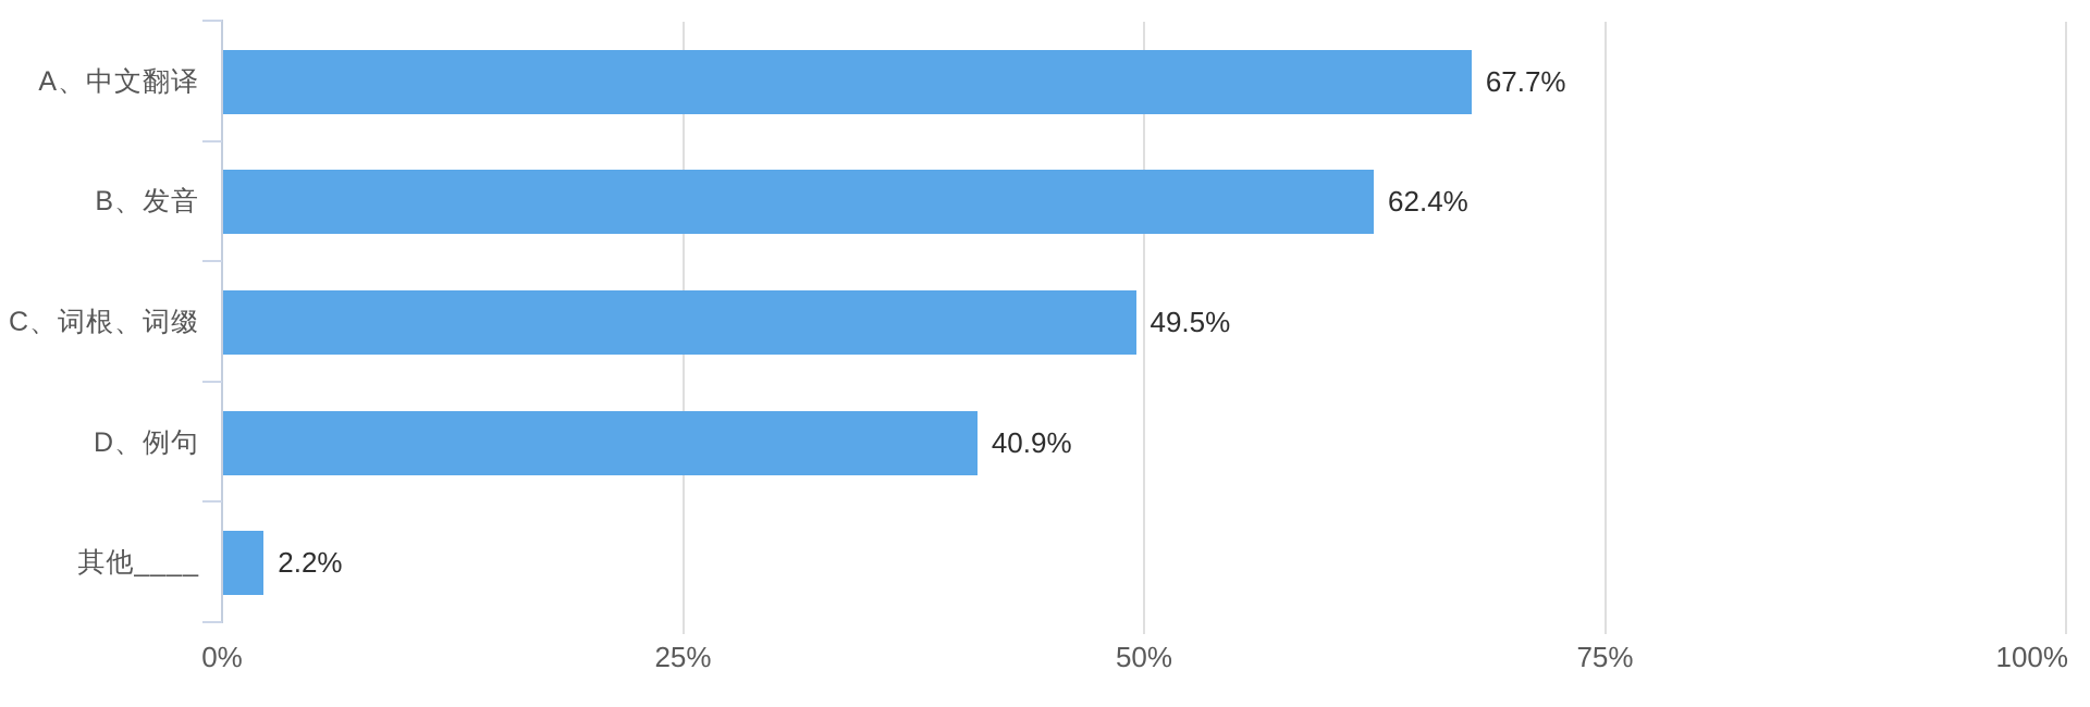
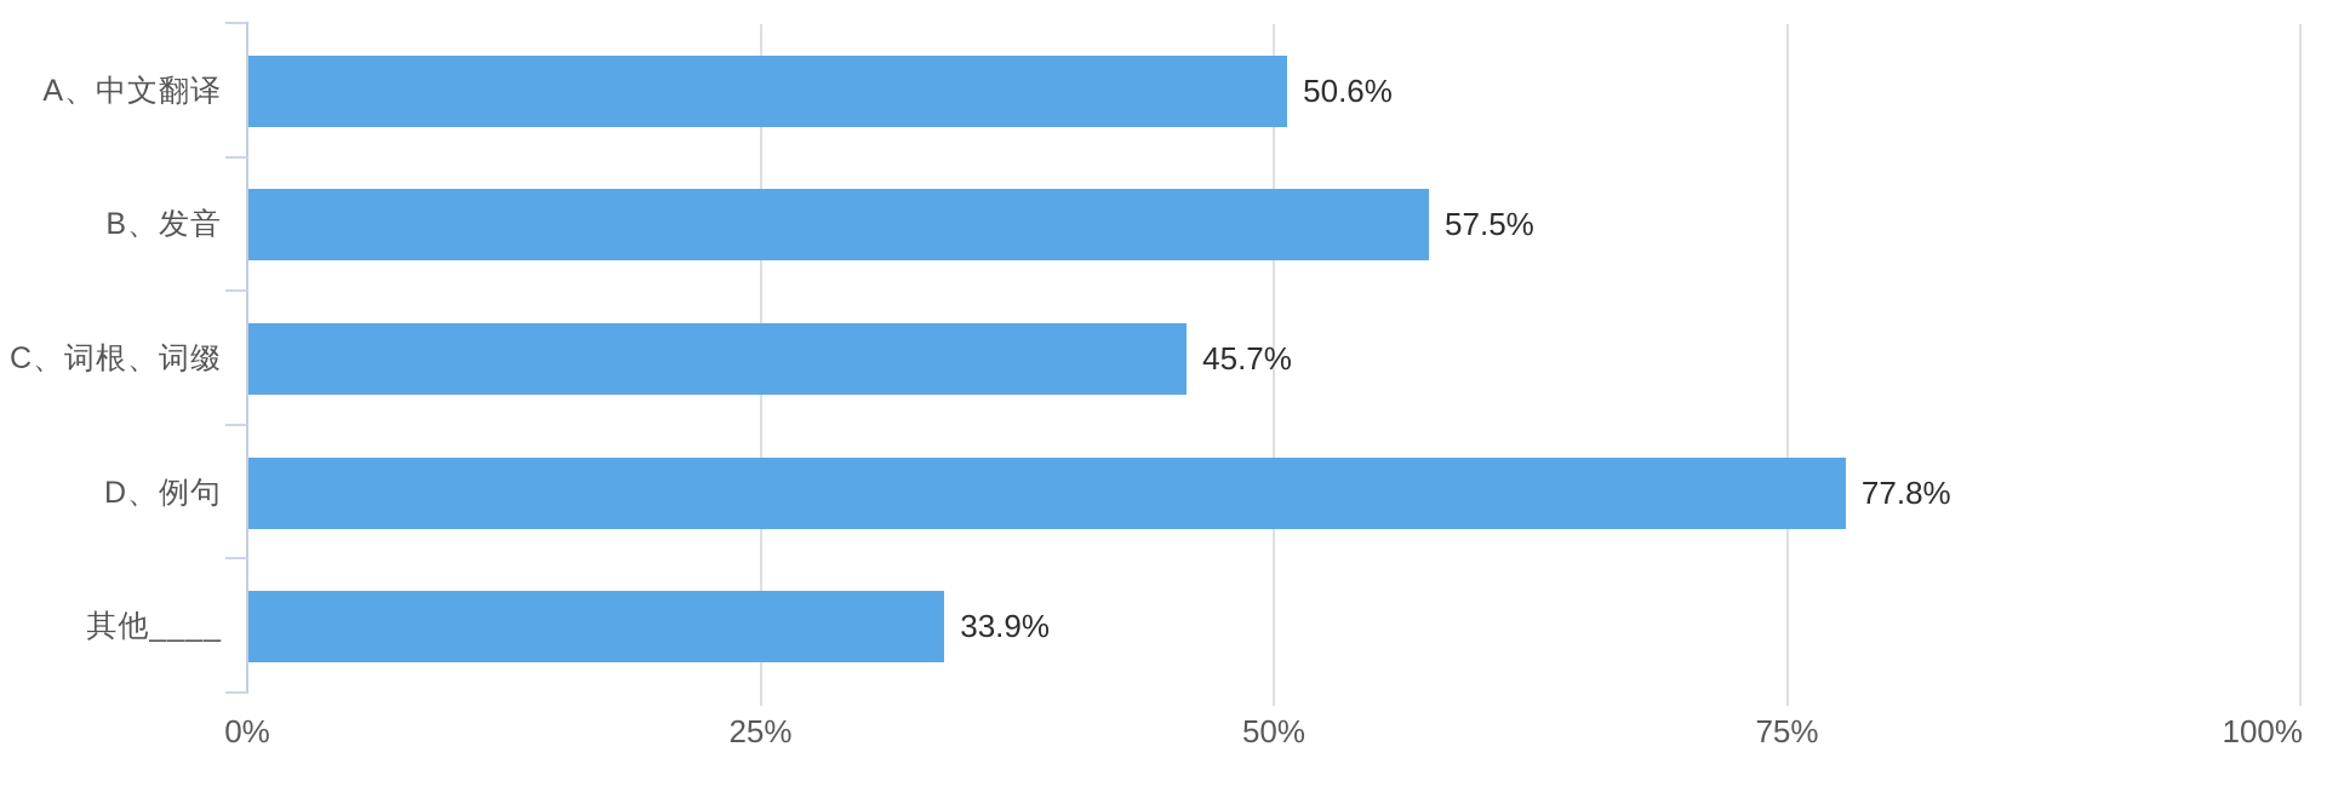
A、中文翻译: 67.7% -> 50.6%
B、发音: 62.4% -> 57.5%
C、词根、词缀: 49.5% -> 45.7%
D、例句: 40.9% -> 77.8%
其他____: 2.2% -> 33.9%
